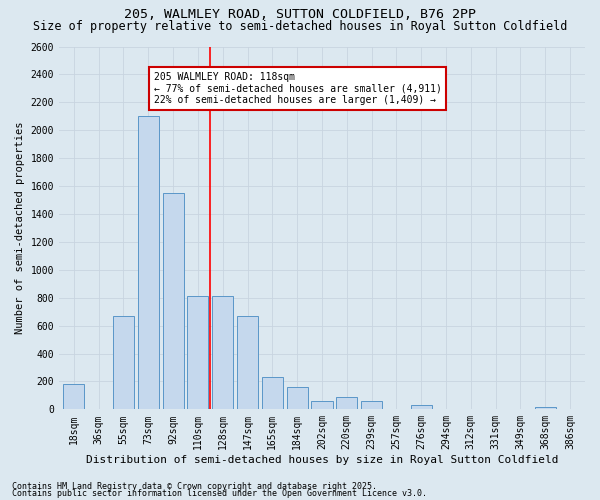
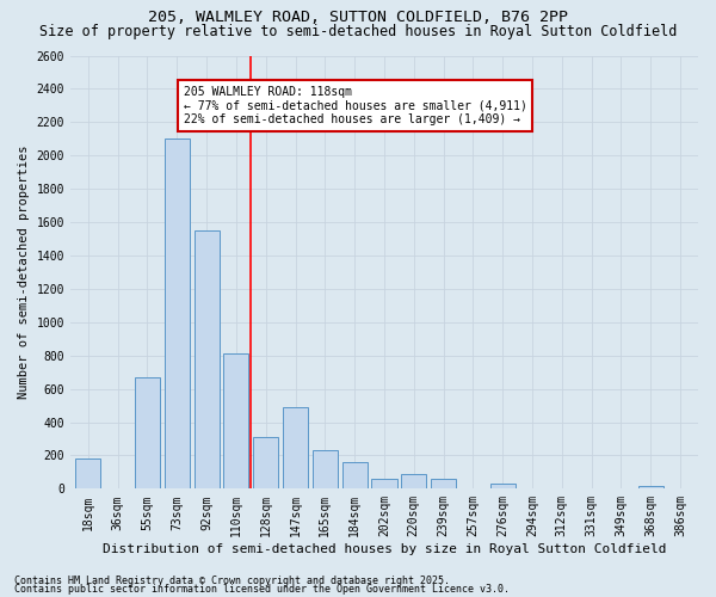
128sqm: 810 -> 310
147sqm: 670 -> 490
